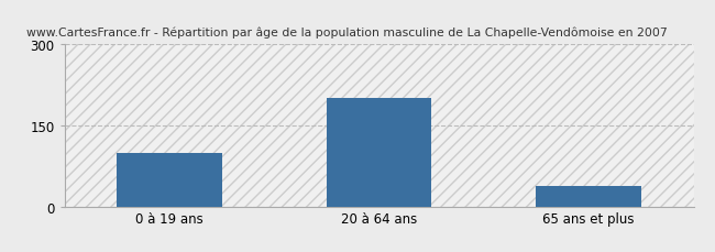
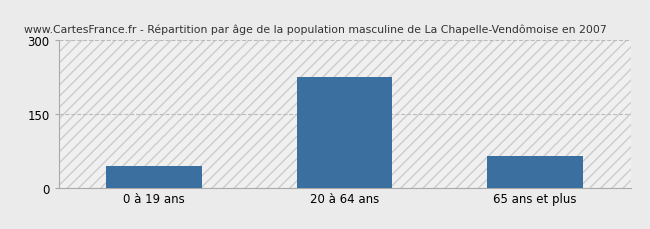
0 à 19 ans: 100 -> 45
20 à 64 ans: 200 -> 225
65 ans et plus: 38 -> 65
